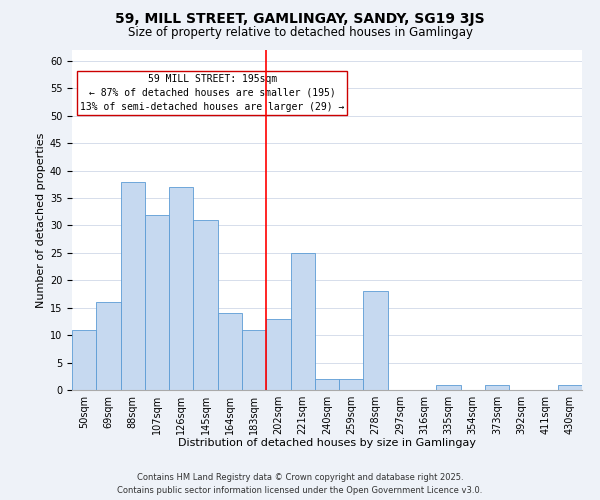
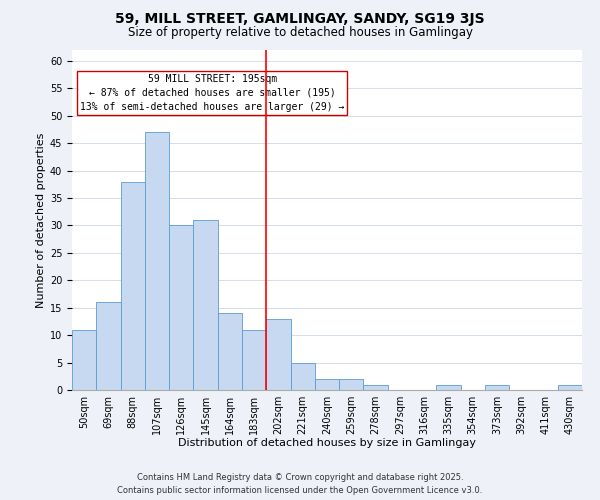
107sqm: 32 -> 47
126sqm: 37 -> 30
221sqm: 25 -> 5
278sqm: 18 -> 1
